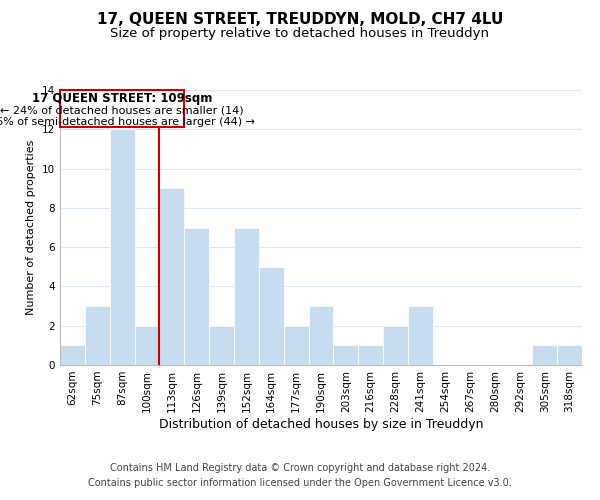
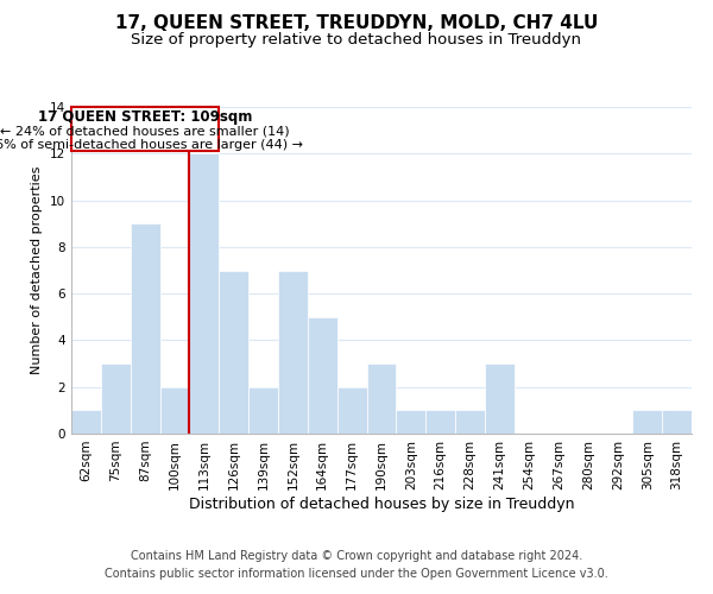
87sqm: 12 -> 9
113sqm: 9 -> 12
228sqm: 2 -> 1
